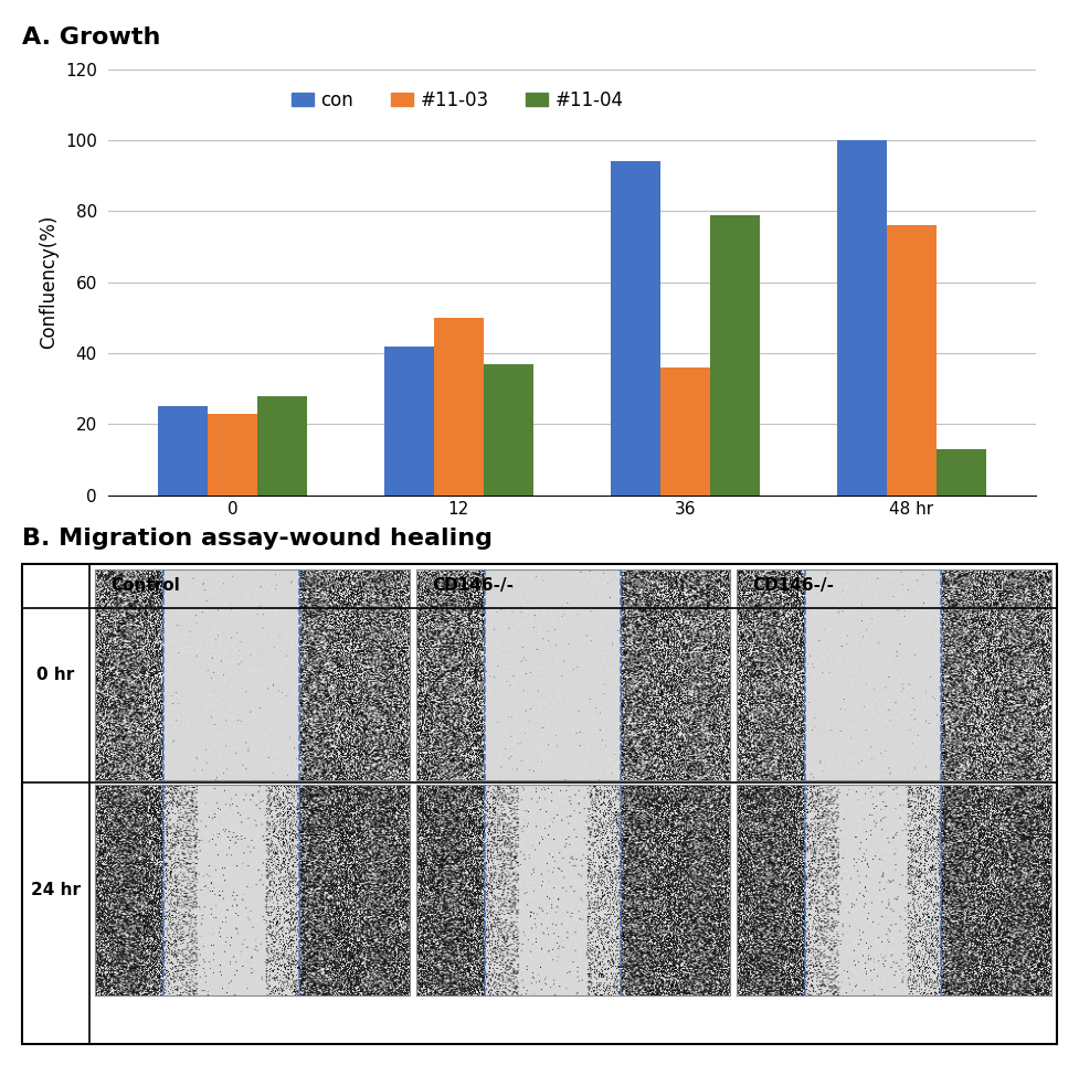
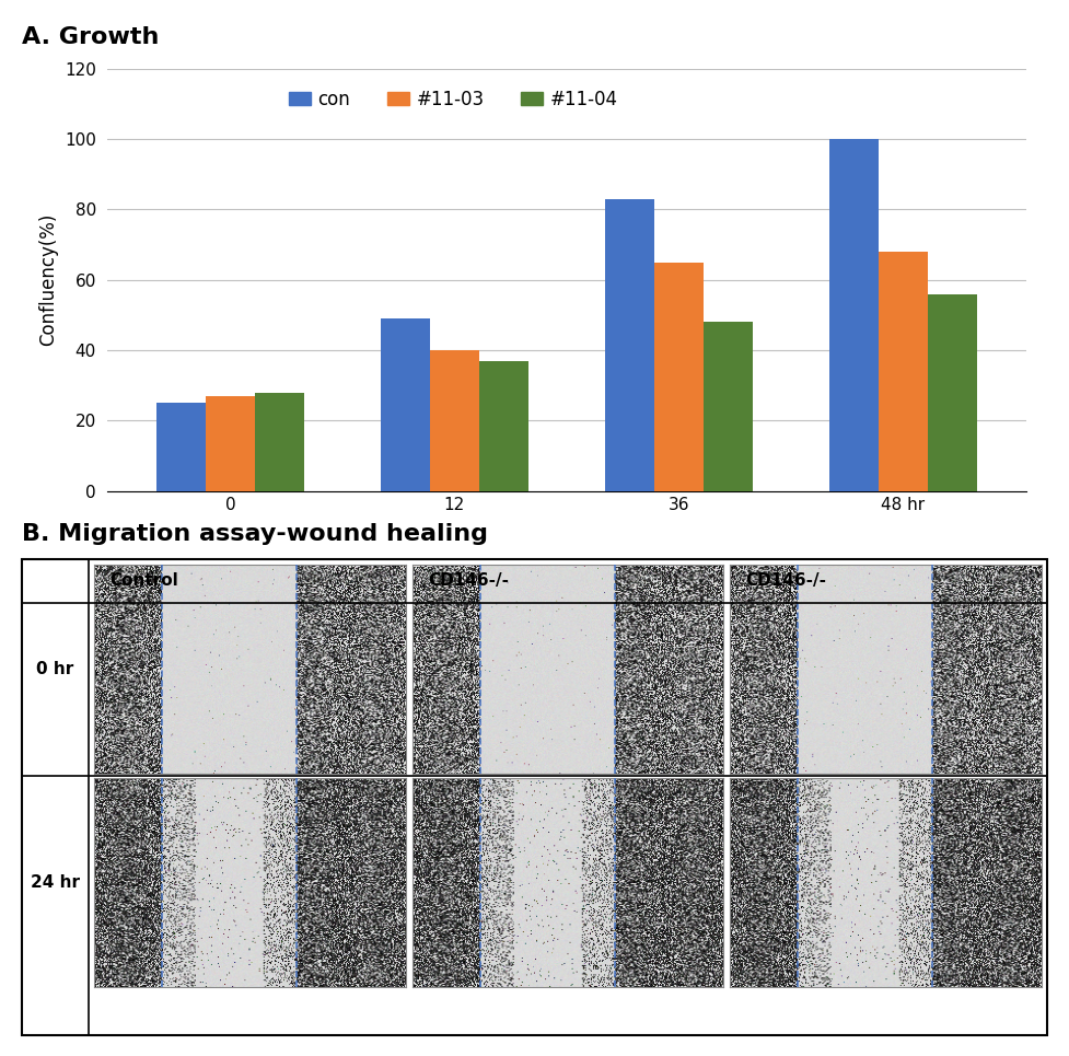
#11-03/0: 23 -> 27
con/12: 42 -> 49
#11-03/12: 50 -> 40
con/36: 94 -> 83
#11-03/36: 36 -> 65
#11-04/36: 79 -> 48
#11-03/48 hr: 76 -> 68
#11-04/48 hr: 13 -> 56
